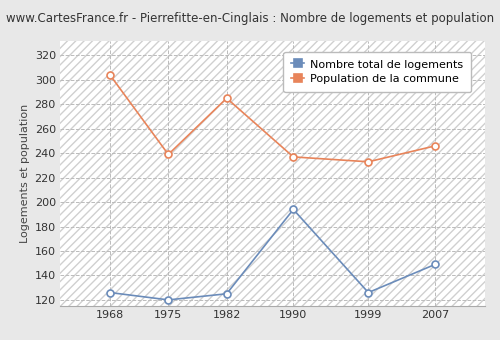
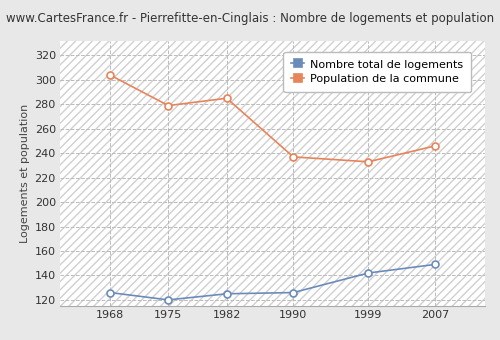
Population de la commune/1975: 239 -> 279
Nombre total de logements/1990: 194 -> 126
Nombre total de logements/1999: 126 -> 142
